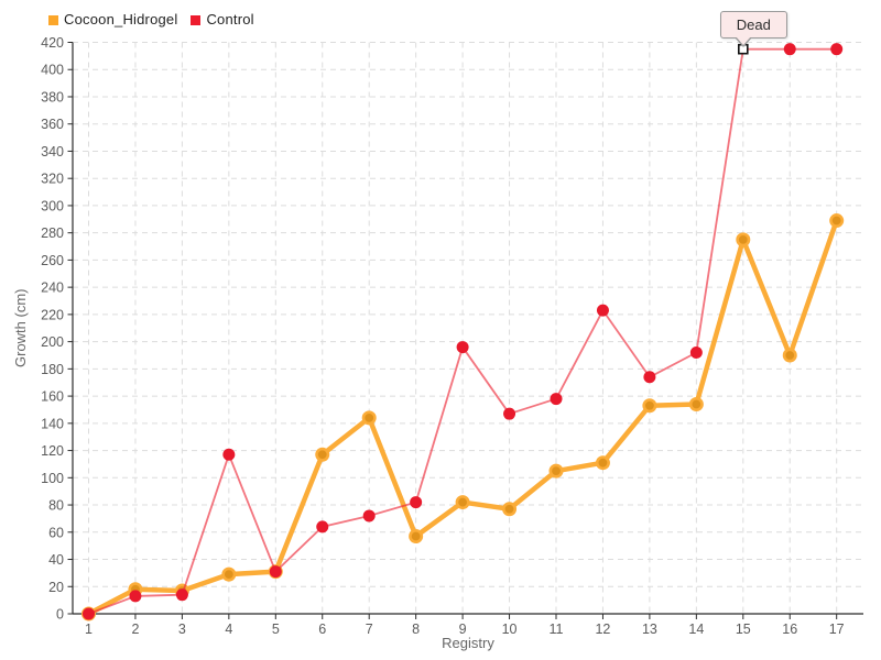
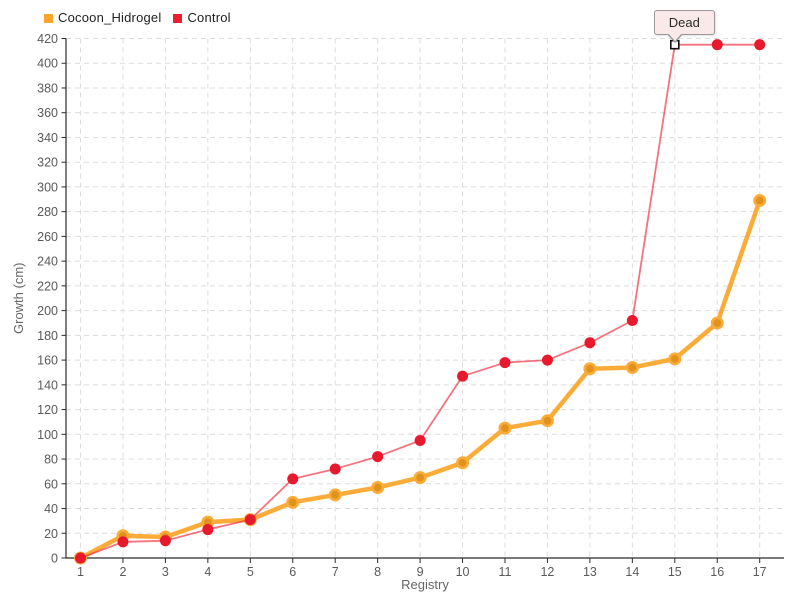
Control/4: 117 -> 23
Cocoon_Hidrogel/6: 117 -> 45
Cocoon_Hidrogel/7: 144 -> 51
Cocoon_Hidrogel/9: 82 -> 65
Control/9: 196 -> 95
Control/12: 223 -> 160
Cocoon_Hidrogel/15: 275 -> 161
